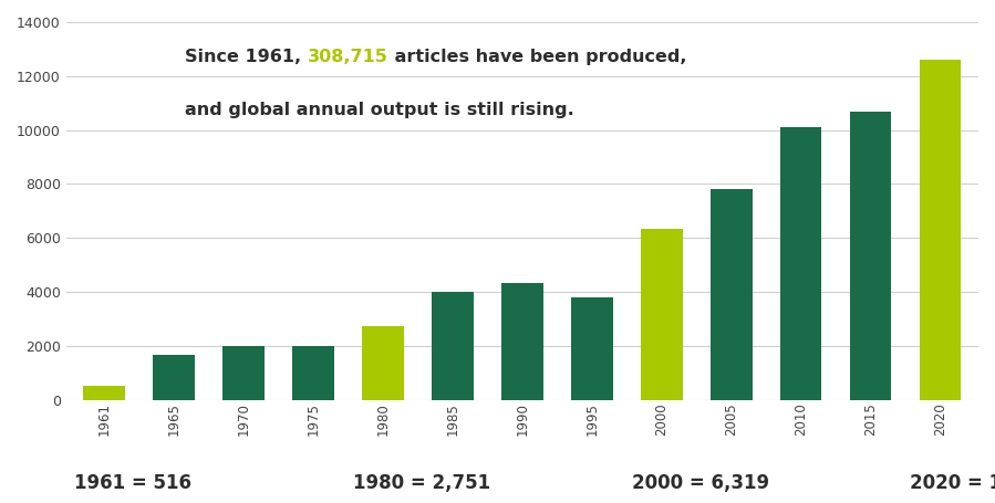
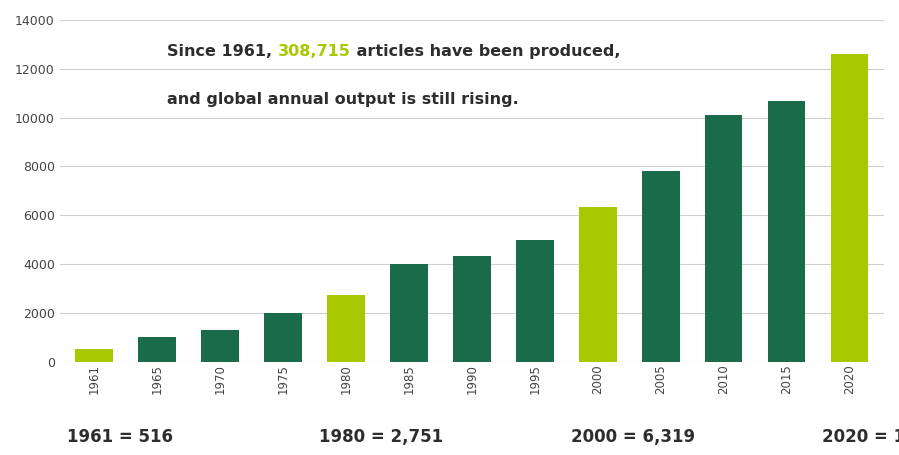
1965: 1650 -> 1000
1970: 2000 -> 1300
1995: 3800 -> 5000
